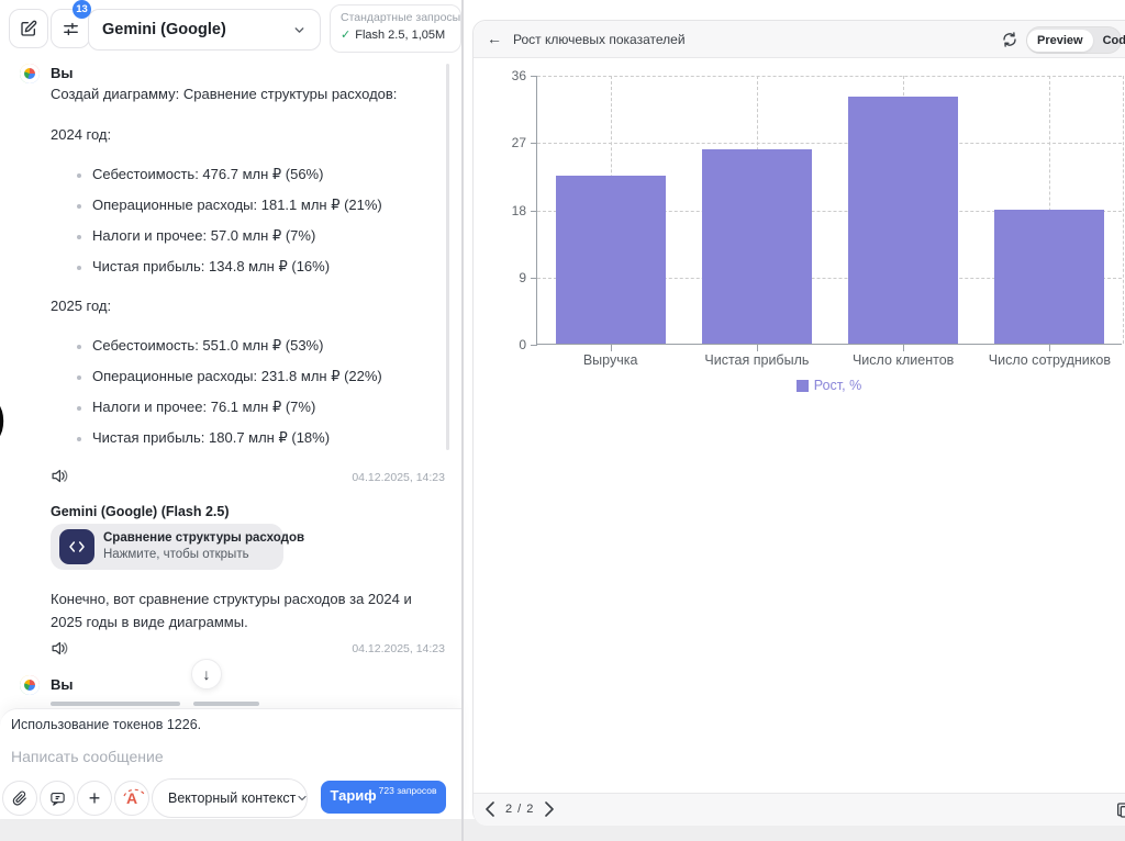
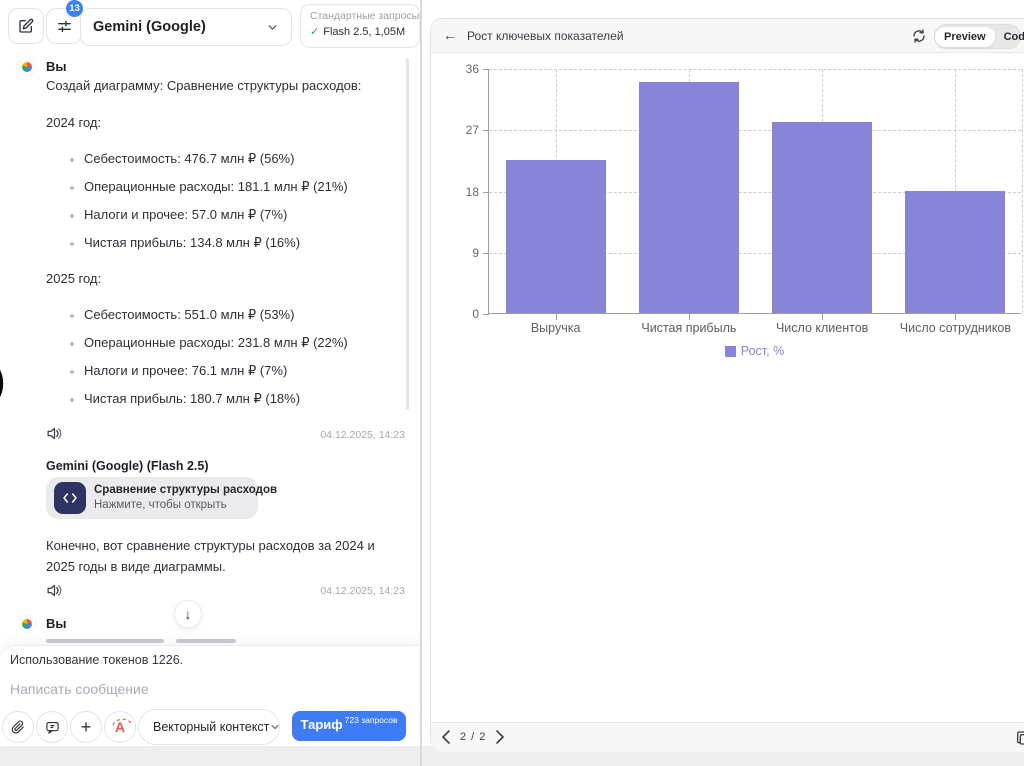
Чистая прибыль: 26 -> 34
Число клиентов: 33 -> 28
